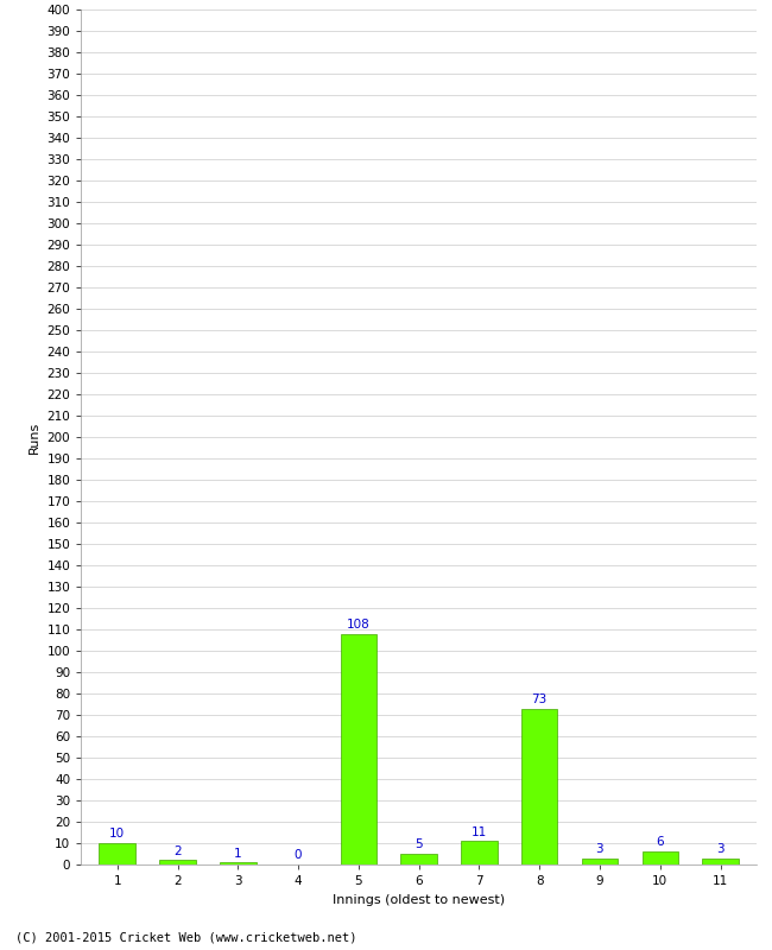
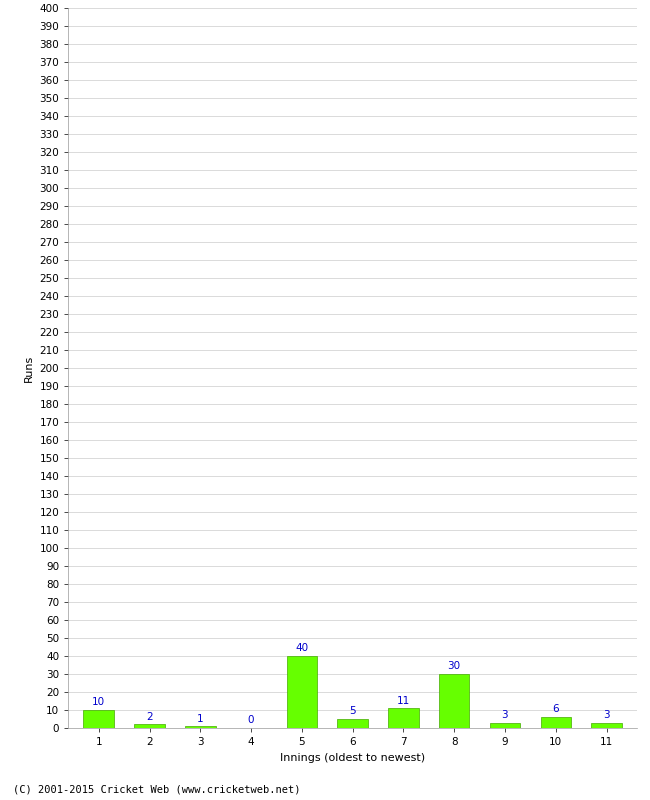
5: 108 -> 40
8: 73 -> 30
